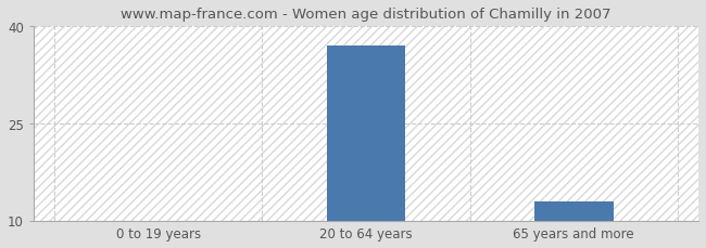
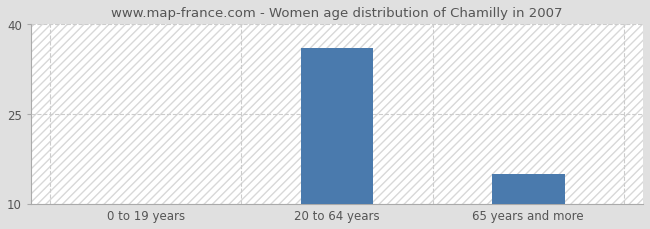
20 to 64 years: 37 -> 36
65 years and more: 13 -> 15
